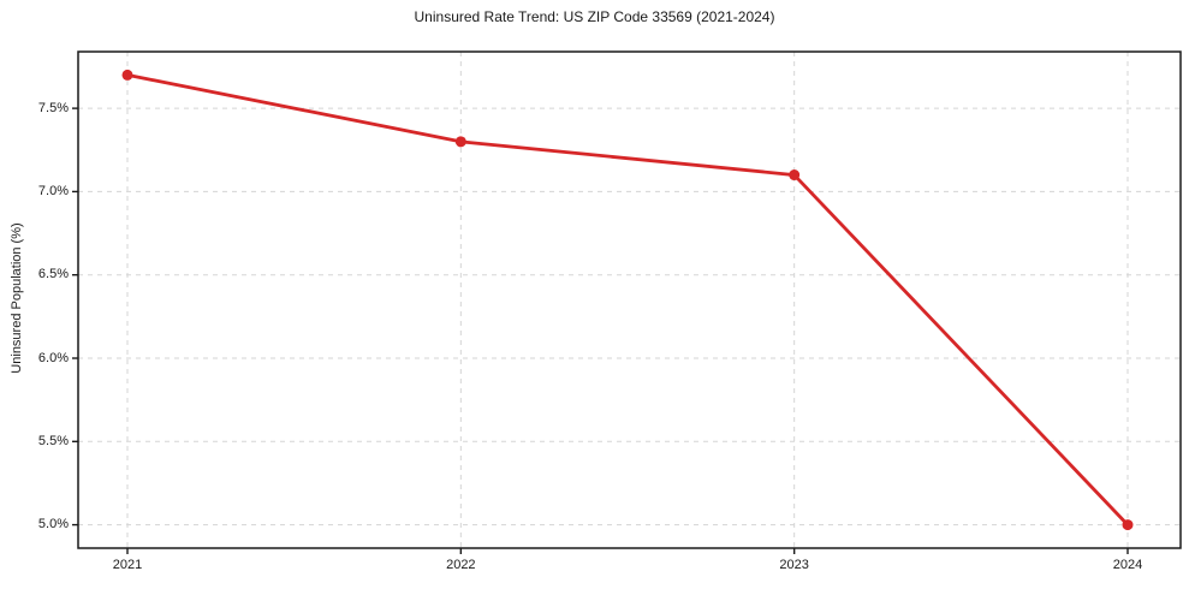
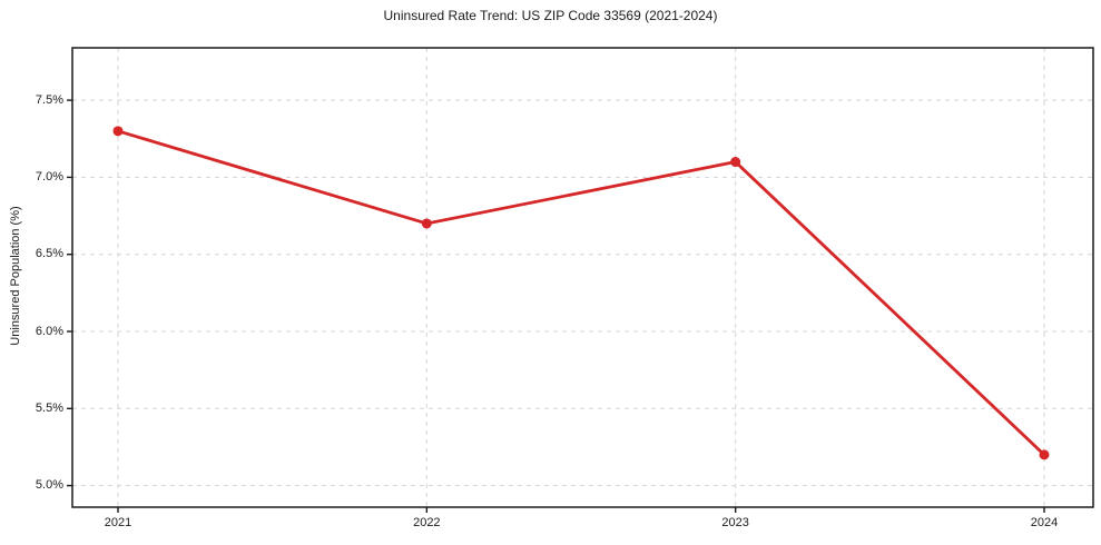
2021: 7.7% -> 7.3%
2022: 7.3% -> 6.7%
2024: 5.0% -> 5.2%
